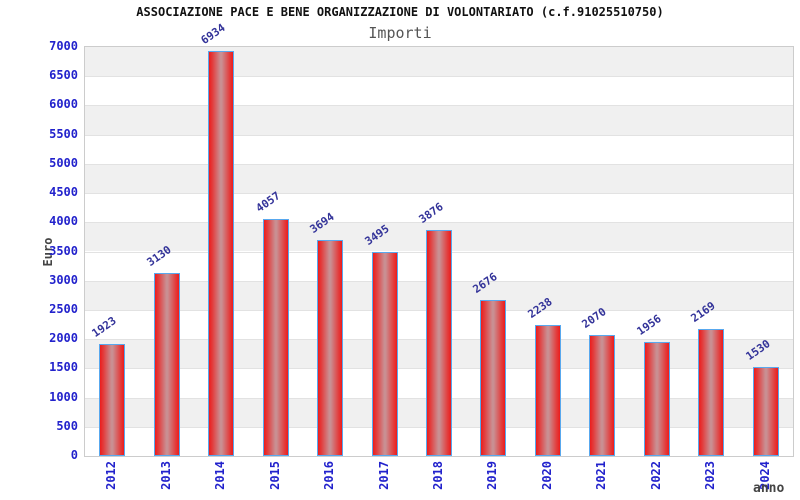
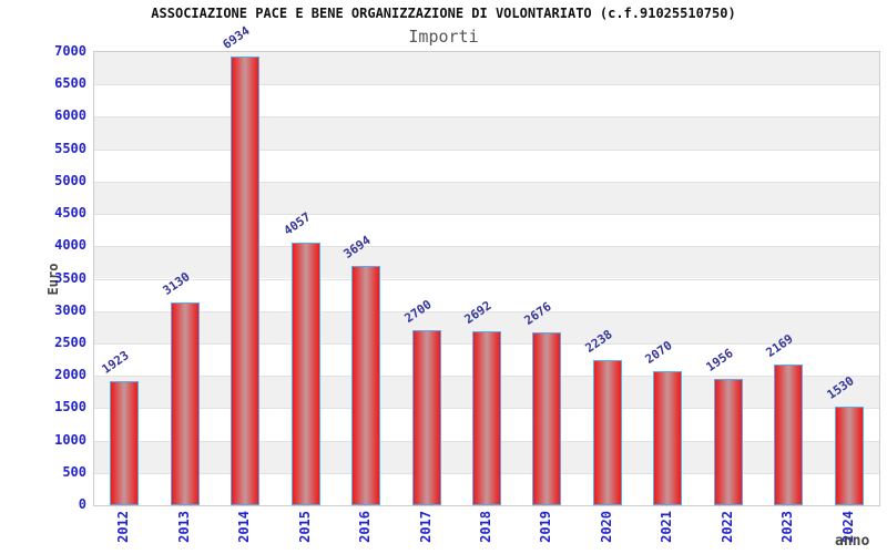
2017: 3495 -> 2700
2018: 3876 -> 2692
